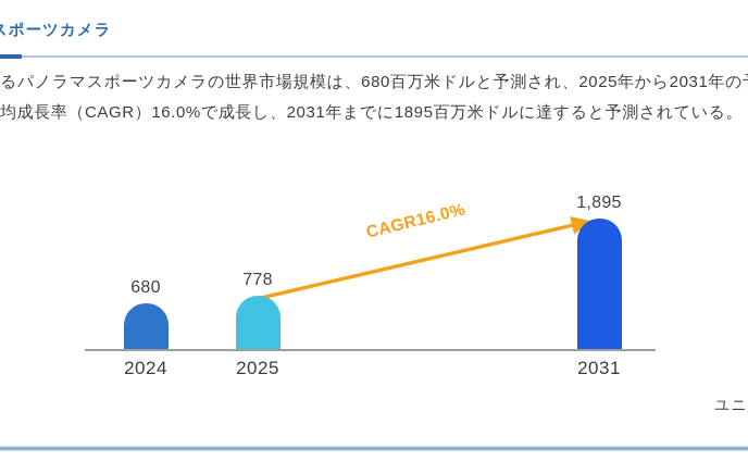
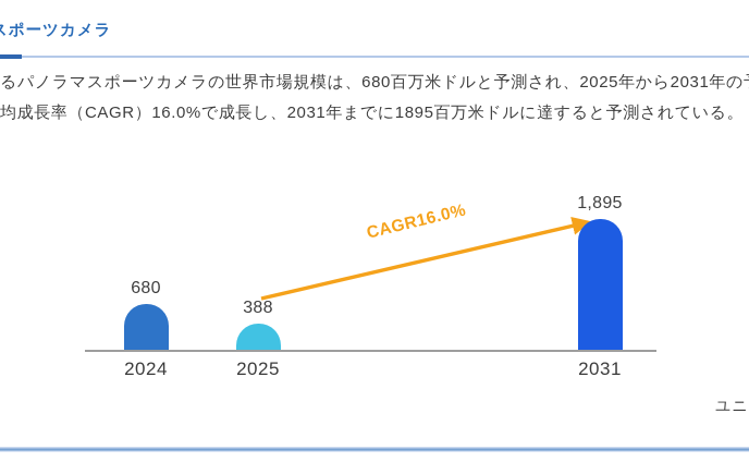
2025: 778 -> 388
